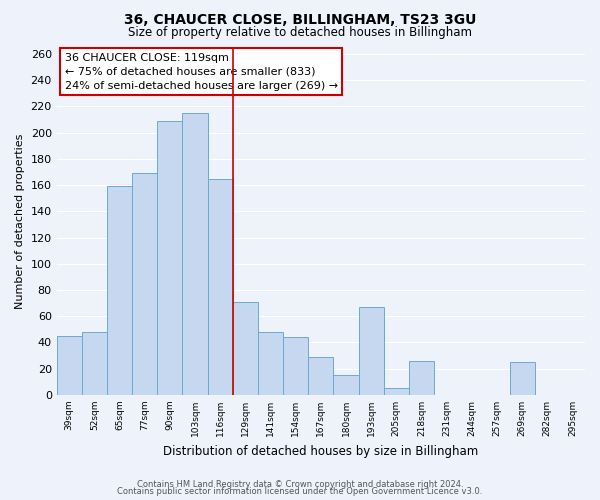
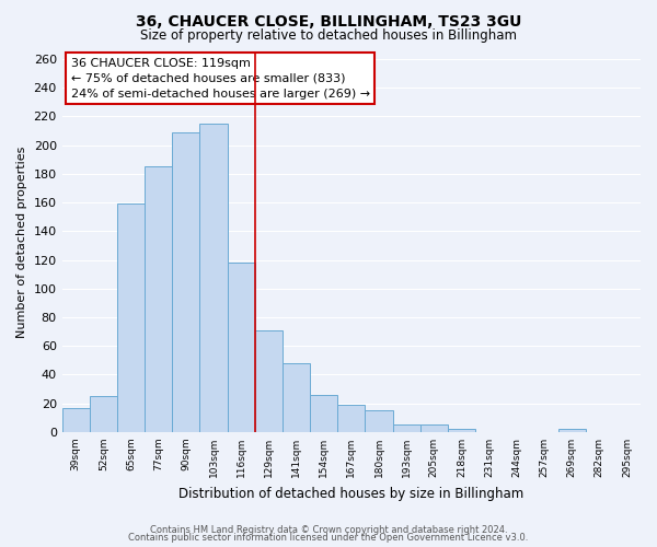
39sqm: 45 -> 17
52sqm: 48 -> 25
77sqm: 169 -> 185
116sqm: 165 -> 118
154sqm: 44 -> 26
167sqm: 29 -> 19
193sqm: 67 -> 5
218sqm: 26 -> 2
269sqm: 25 -> 2
